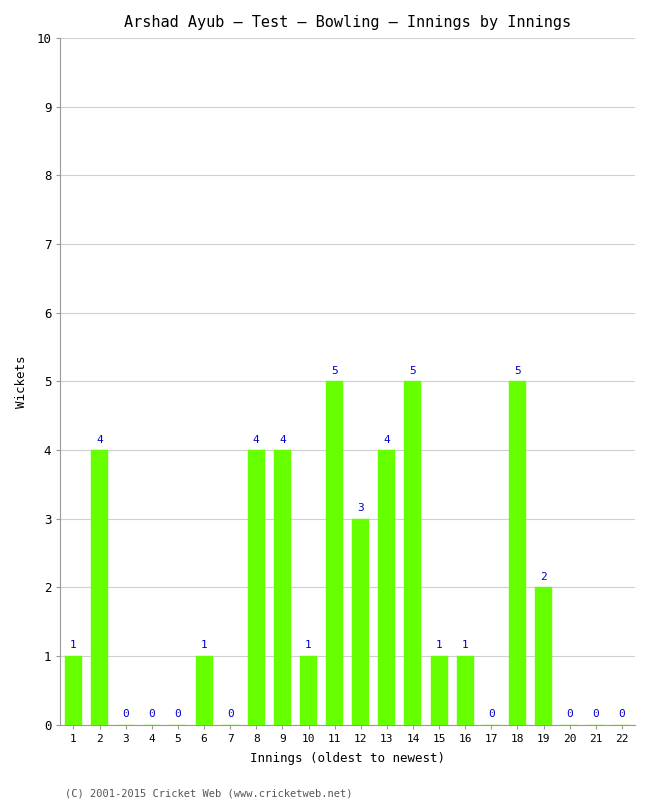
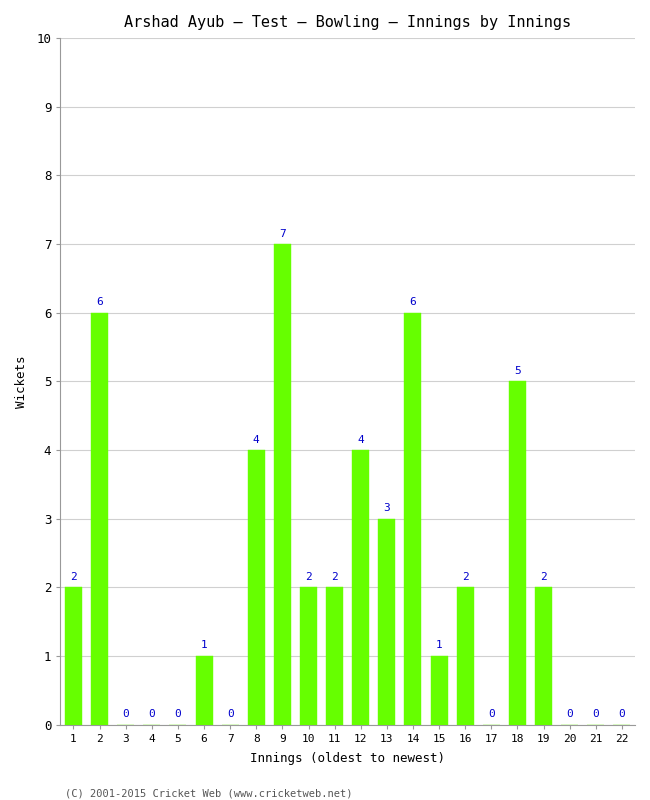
1: 1 -> 2
2: 4 -> 6
9: 4 -> 7
10: 1 -> 2
11: 5 -> 2
12: 3 -> 4
13: 4 -> 3
14: 5 -> 6
16: 1 -> 2
